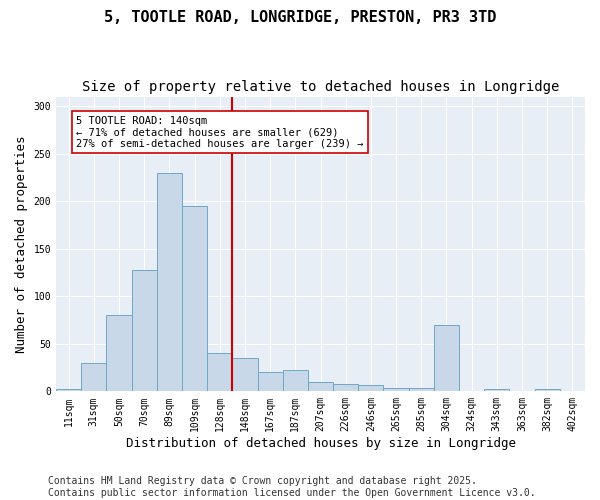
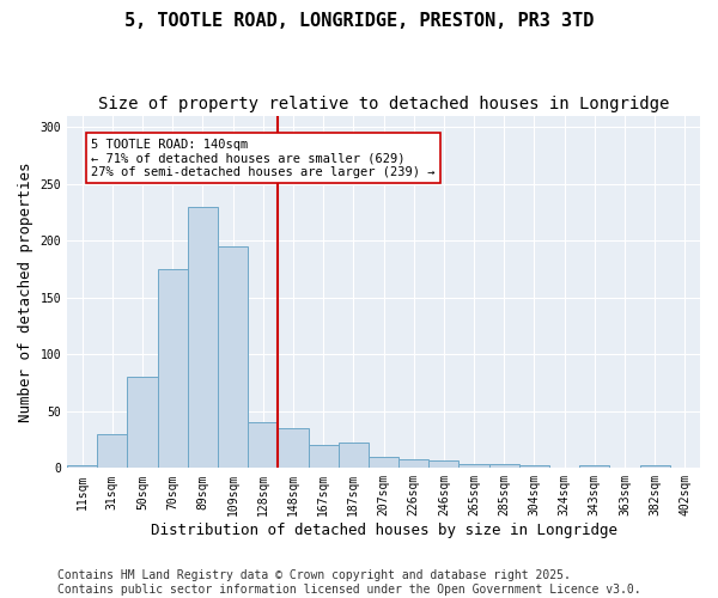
70sqm: 128 -> 175
304sqm: 70 -> 2
